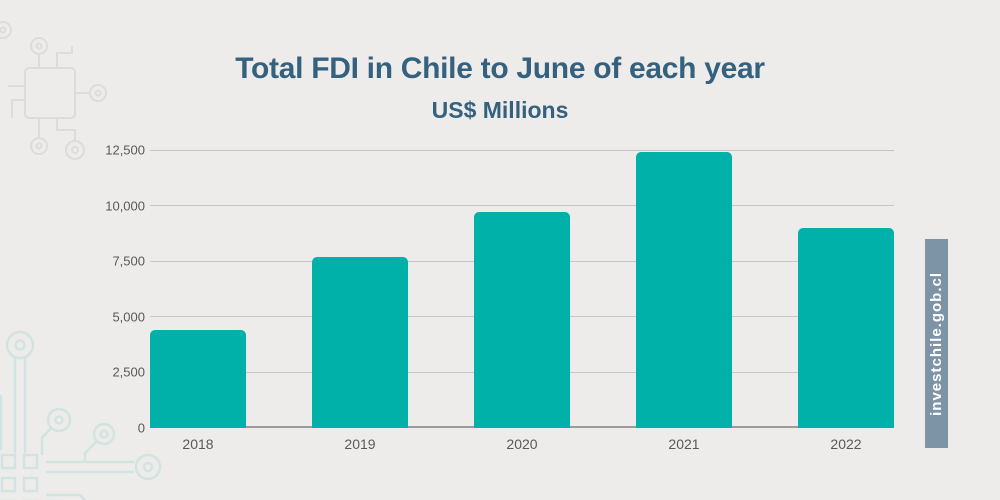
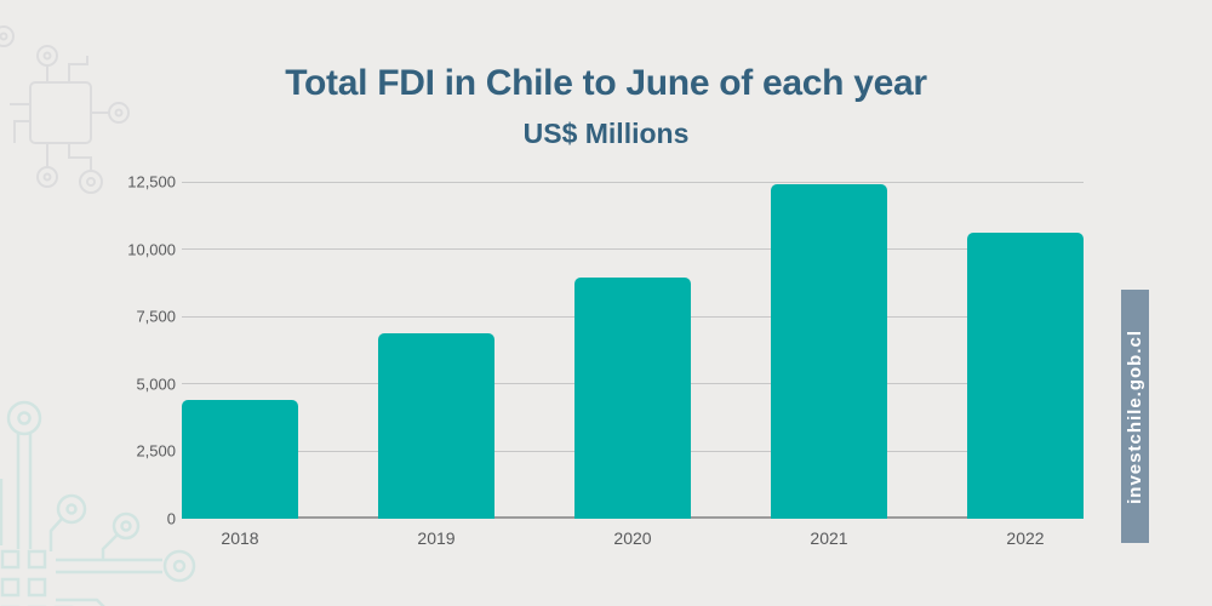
2019: 7700 -> 6900
2020: 9700 -> 9000
2022: 9000 -> 10600
